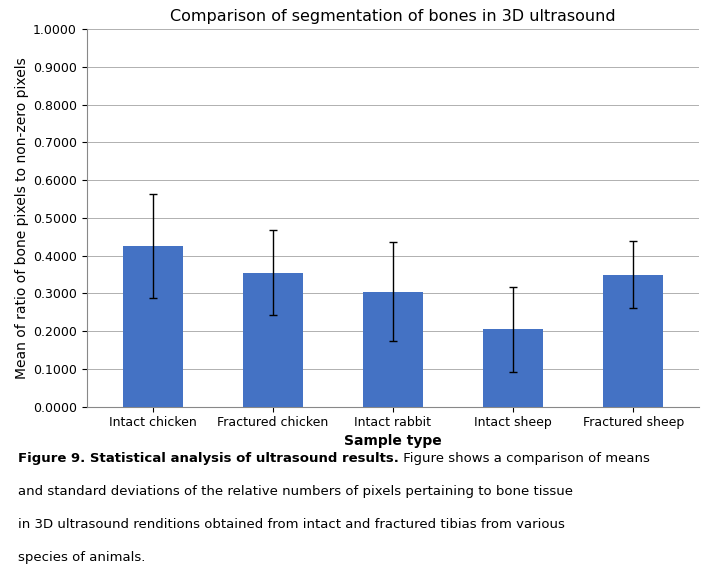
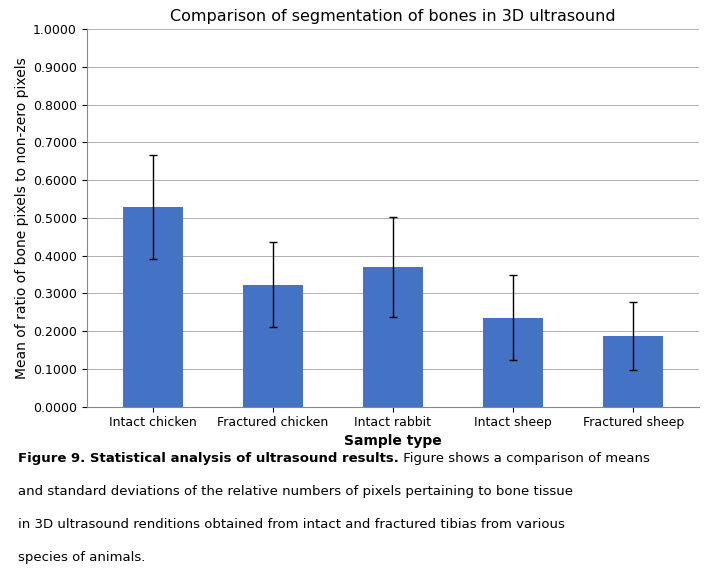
Intact chicken: 0.425 -> 0.528
Fractured chicken: 0.355 -> 0.323
Intact rabbit: 0.305 -> 0.370
Intact sheep: 0.205 -> 0.236
Fractured sheep: 0.350 -> 0.187
